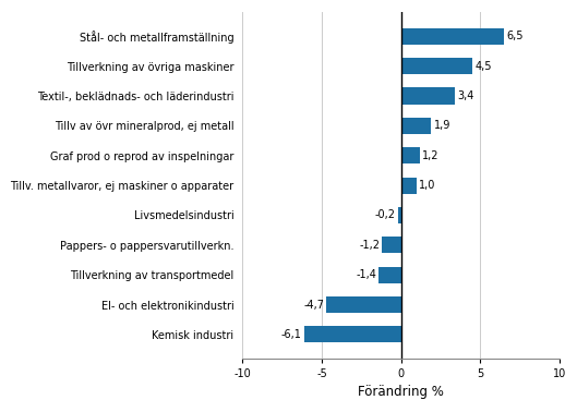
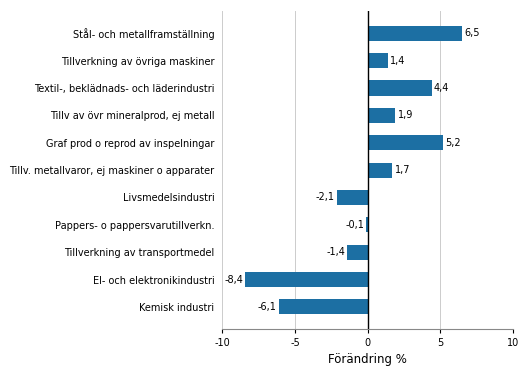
Tillverkning av övriga maskiner: 4,5 -> 1,4
Textil-, beklädnads- och läderindustri: 3,4 -> 4,4
Graf prod o reprod av inspelningar: 1,2 -> 5,2
Tillv. metallvaror, ej maskiner o apparater: 1,0 -> 1,7
Livsmedelsindustri: -0,2 -> -2,1
Pappers- o pappersvarutillverkn.: -1,2 -> -0,1
El- och elektronikindustri: -4,7 -> -8,4
